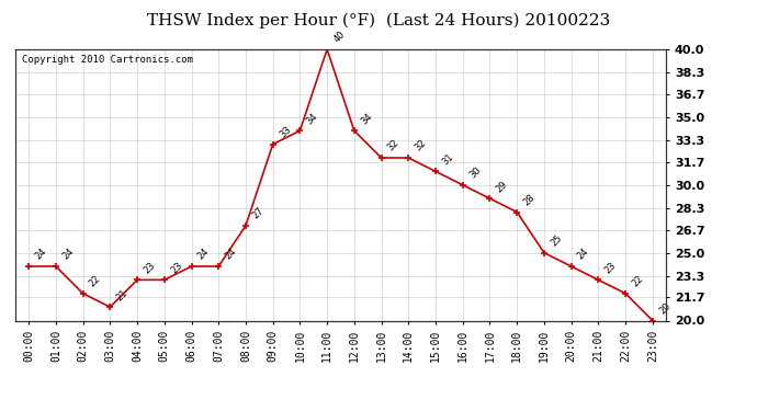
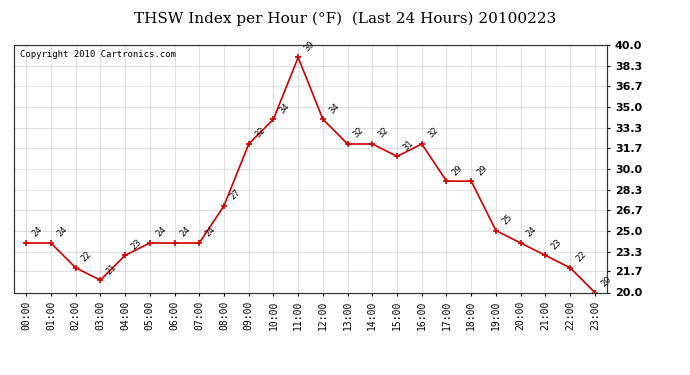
05:00: 23 -> 24
09:00: 33 -> 32
11:00: 40 -> 39
16:00: 30 -> 32
18:00: 28 -> 29
